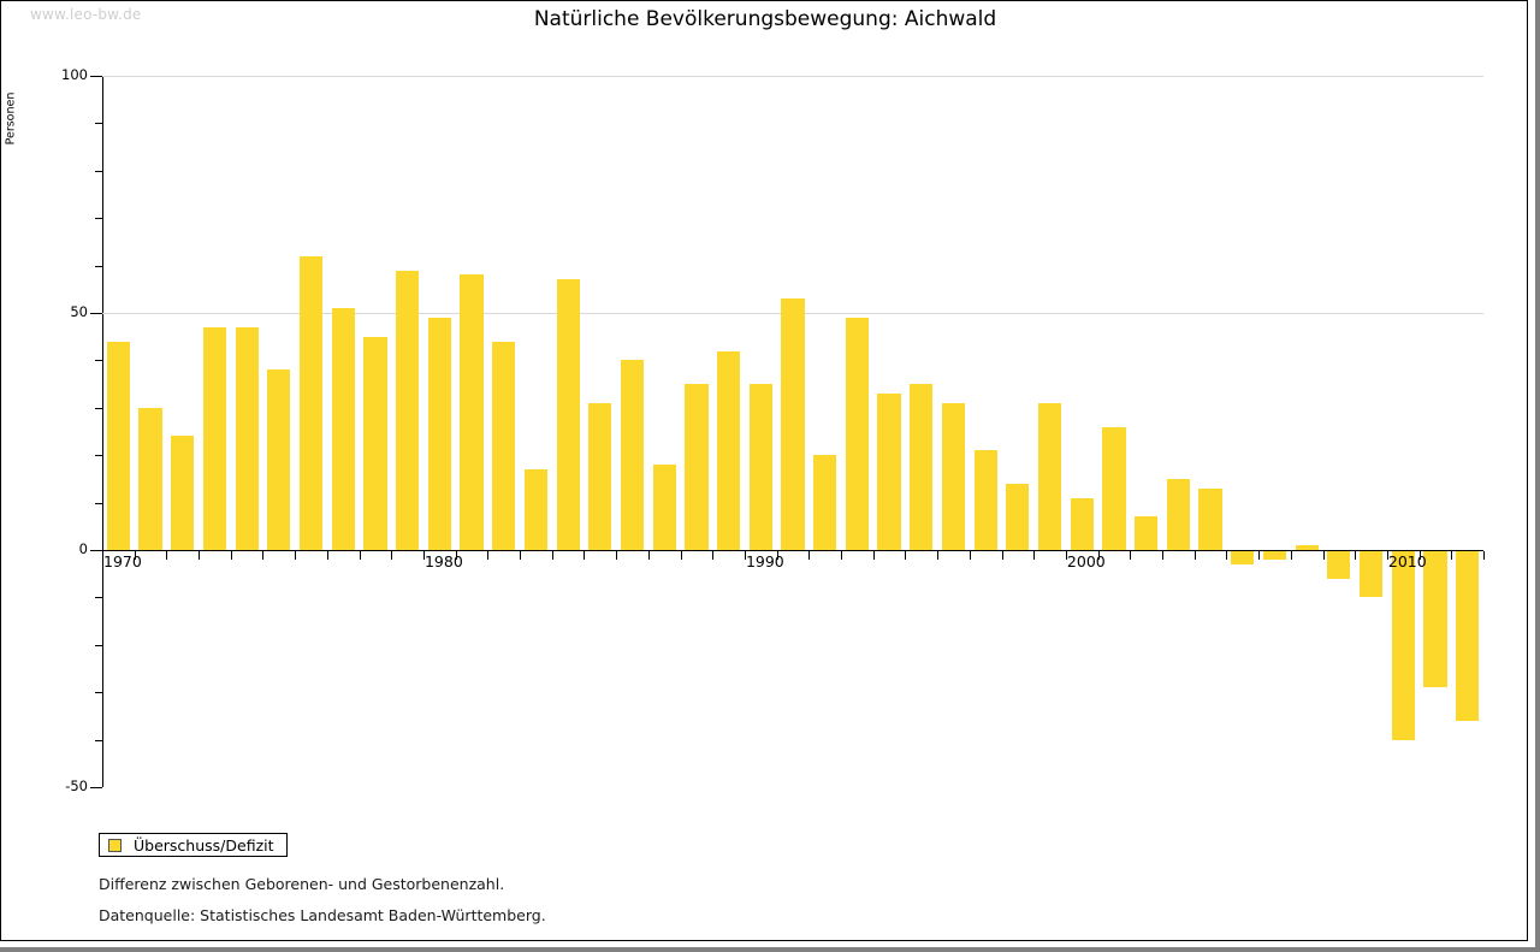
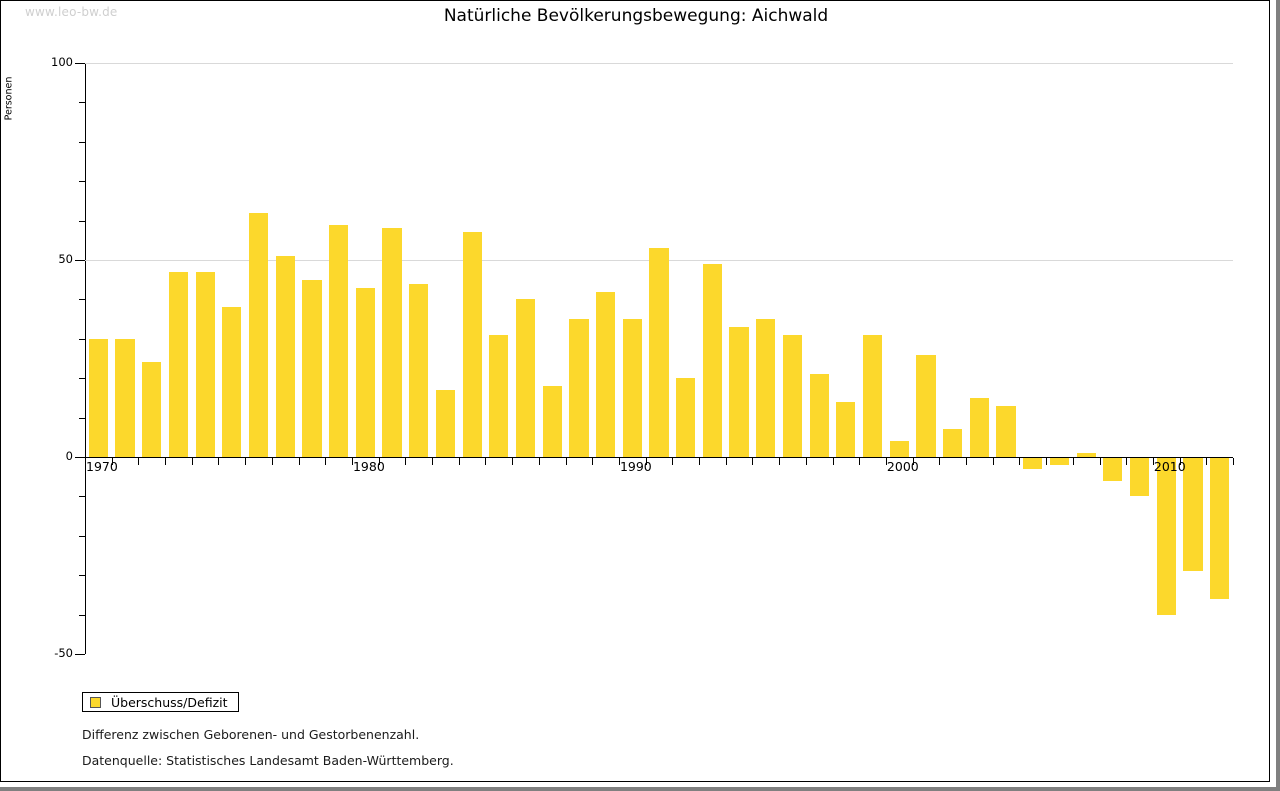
1970: 44 -> 30
1980: 49 -> 43
2000: 11 -> 4
